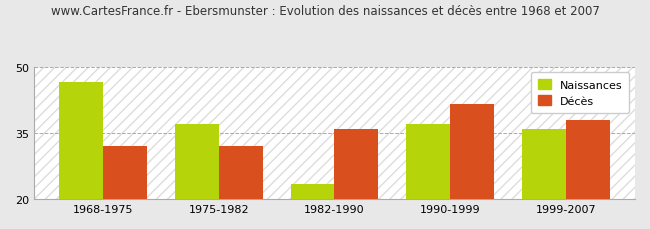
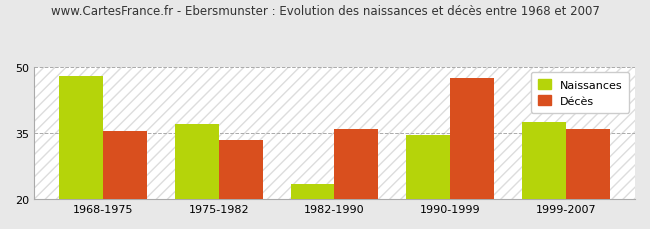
Naissances/1968-1975: 46.5 -> 48.0
Décès/1968-1975: 32.0 -> 35.5
Décès/1975-1982: 32.0 -> 33.5
Naissances/1990-1999: 37.0 -> 34.5
Décès/1990-1999: 41.5 -> 47.5
Naissances/1999-2007: 36.0 -> 37.5
Décès/1999-2007: 38.0 -> 36.0
